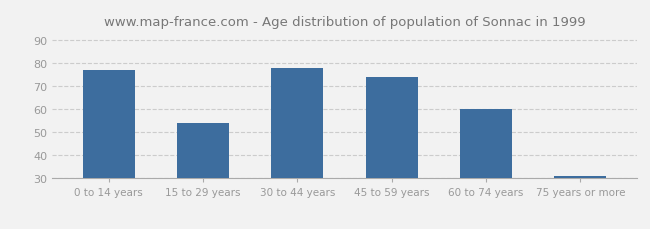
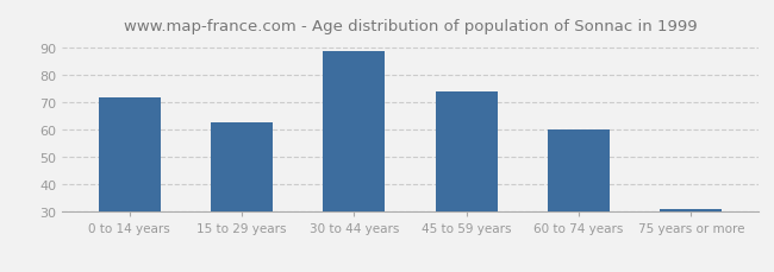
0 to 14 years: 77 -> 72
15 to 29 years: 54 -> 63
30 to 44 years: 78 -> 89
